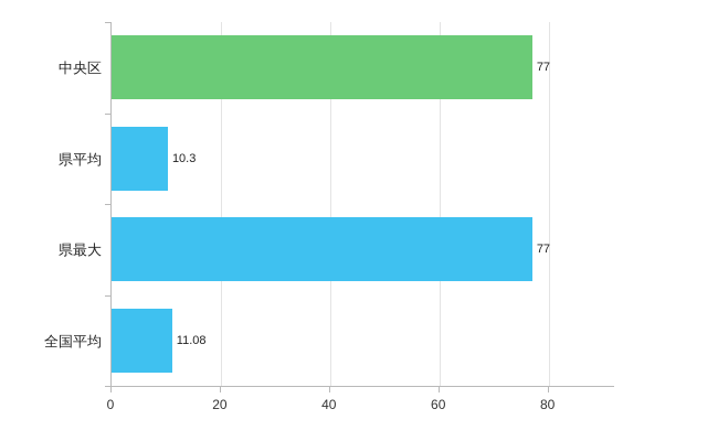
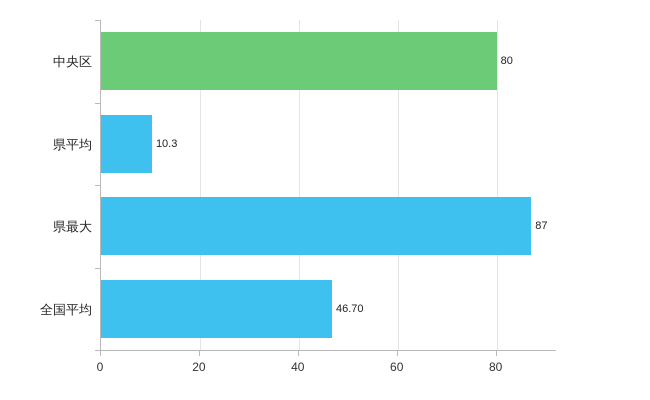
中央区: 77 -> 80
県最大: 77 -> 87
全国平均: 11.08 -> 46.70
